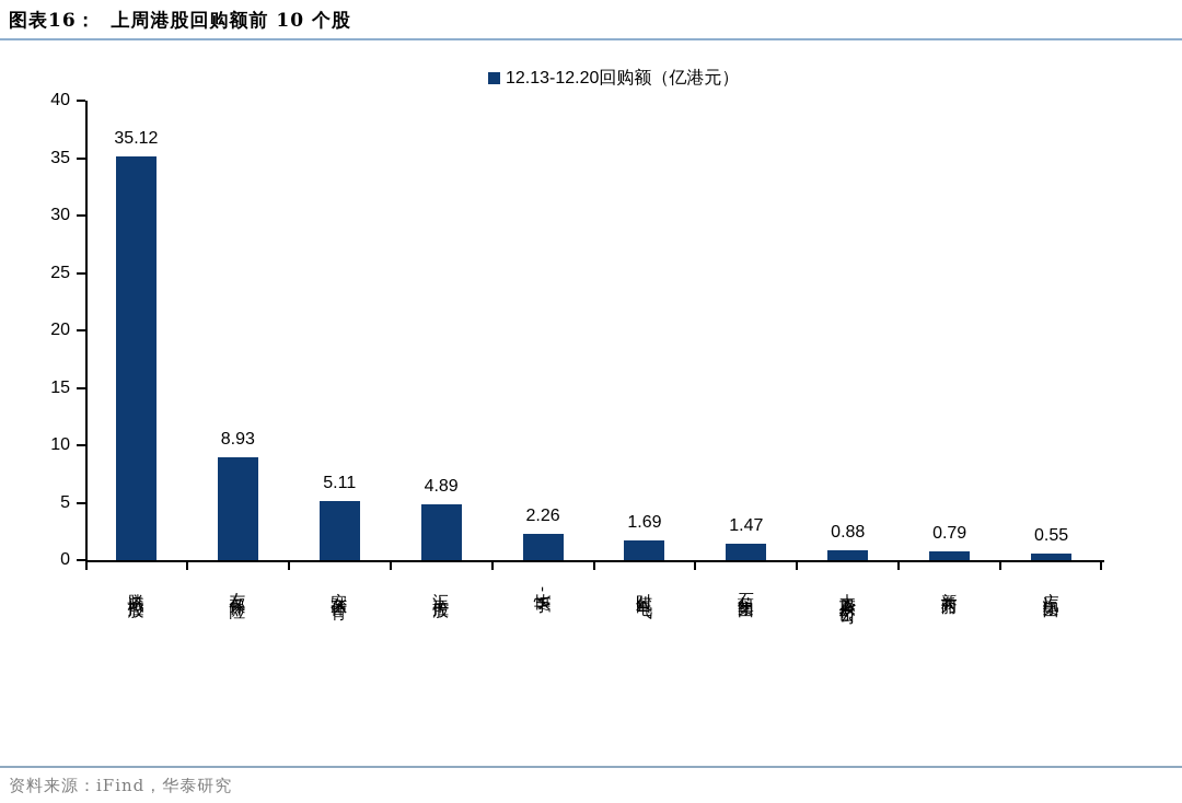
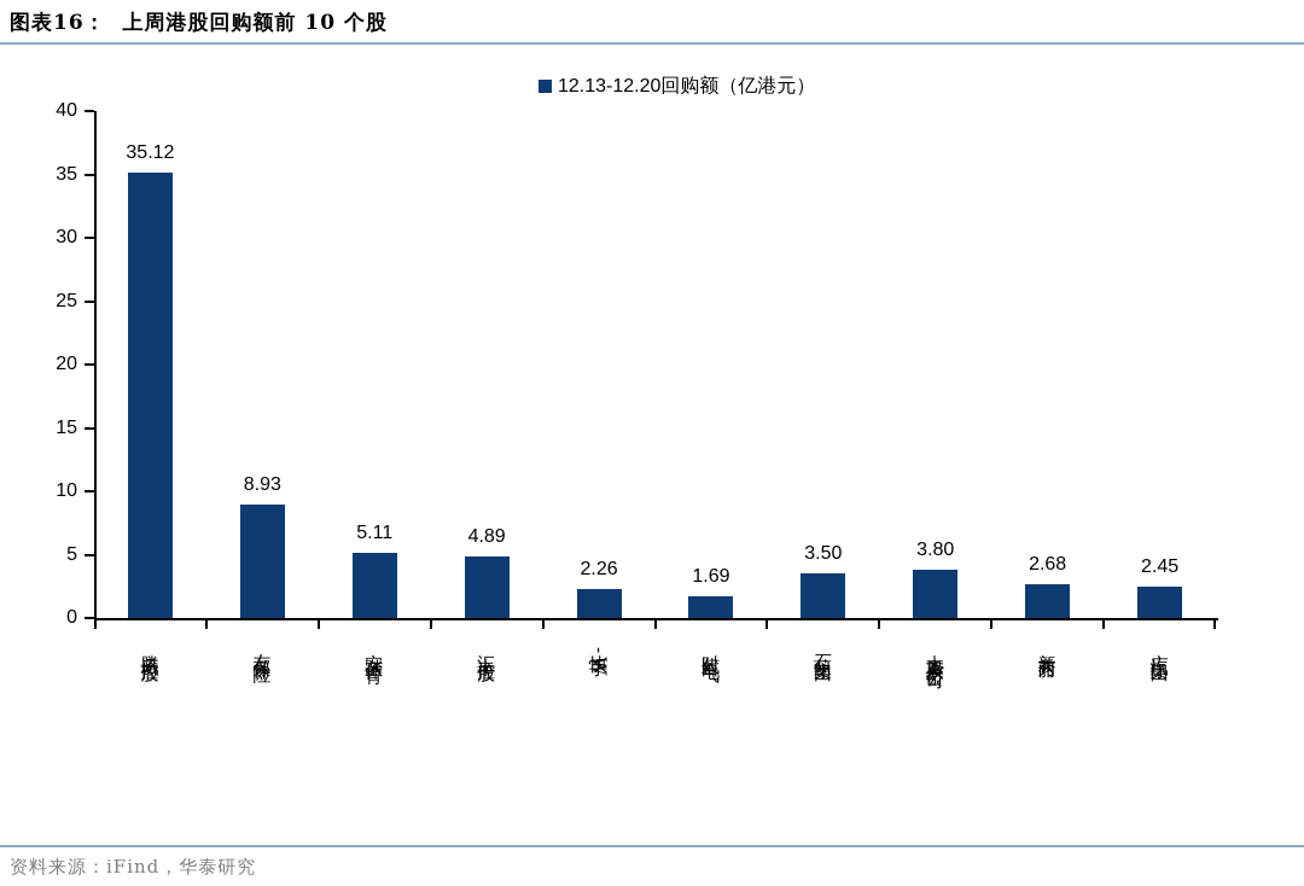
石药集团: 1.47 -> 3.50
太古股份公司A: 0.88 -> 3.80
新秀丽: 0.79 -> 2.68
广汽集团: 0.55 -> 2.45
